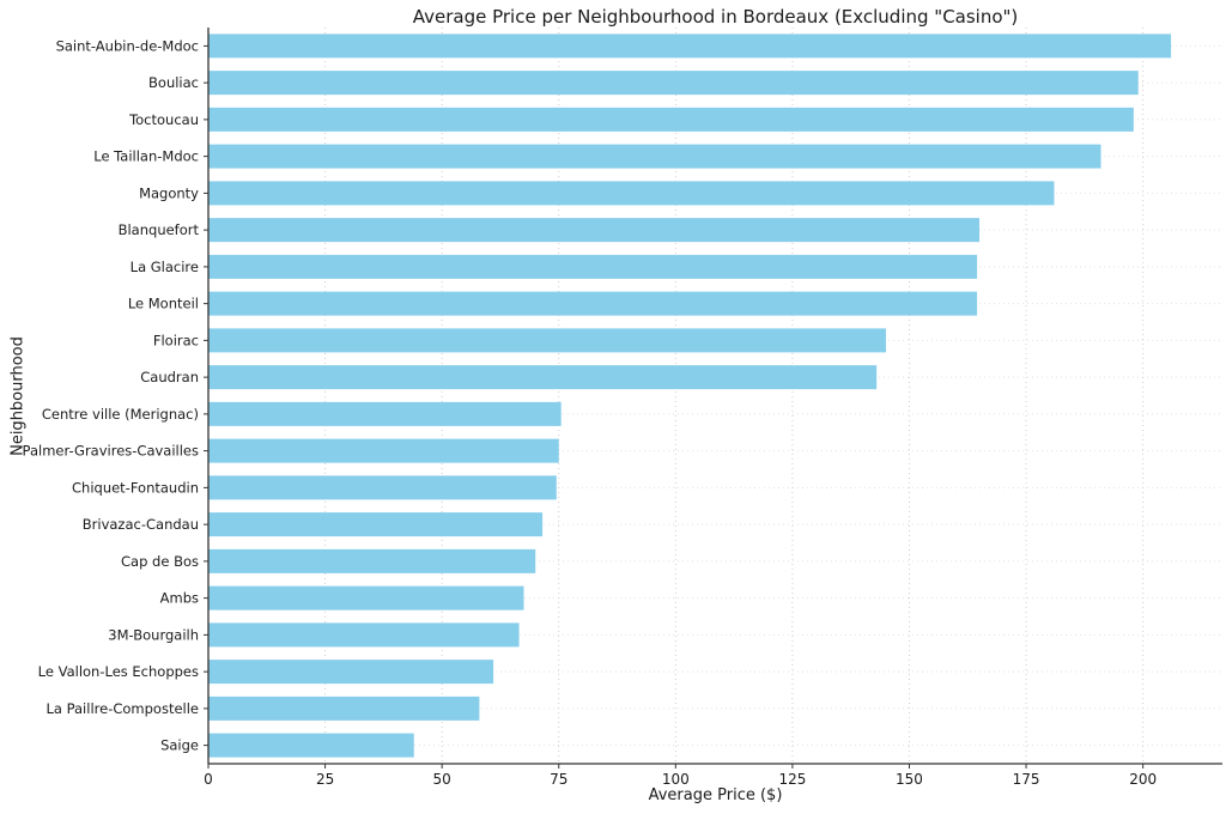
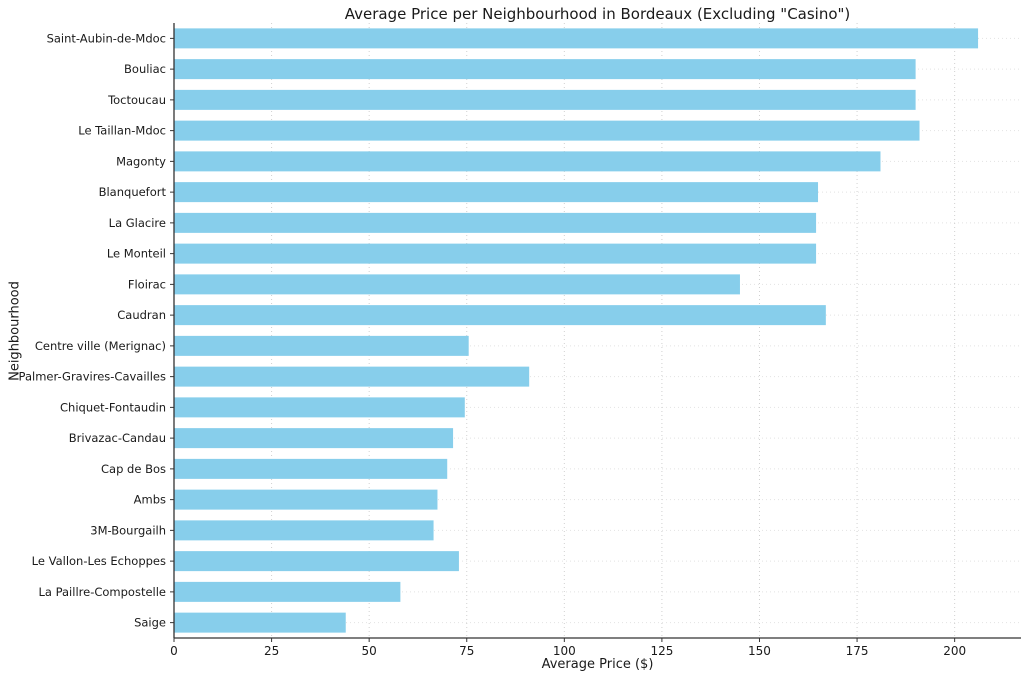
Bouliac: 199 -> 190
Toctoucau: 198 -> 190
Caudran: 143 -> 167
Palmer-Gravires-Cavailles: 75 -> 91
Le Vallon-Les Echoppes: 61 -> 73
